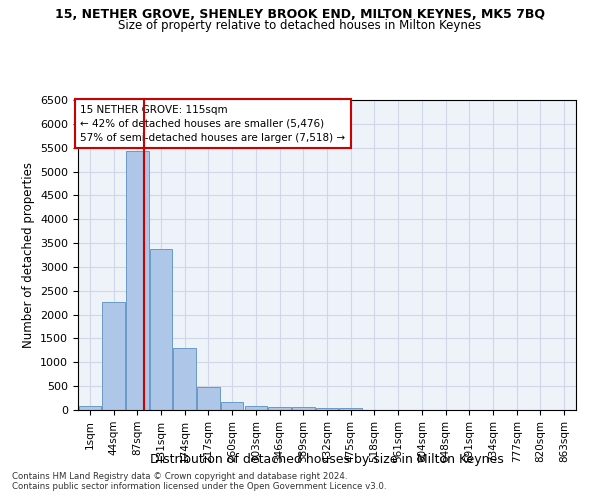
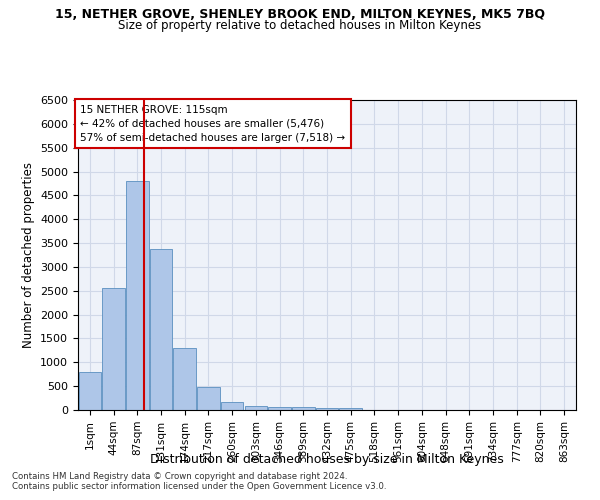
1sqm: 80 -> 800
44sqm: 2270 -> 2550
87sqm: 5430 -> 4800
